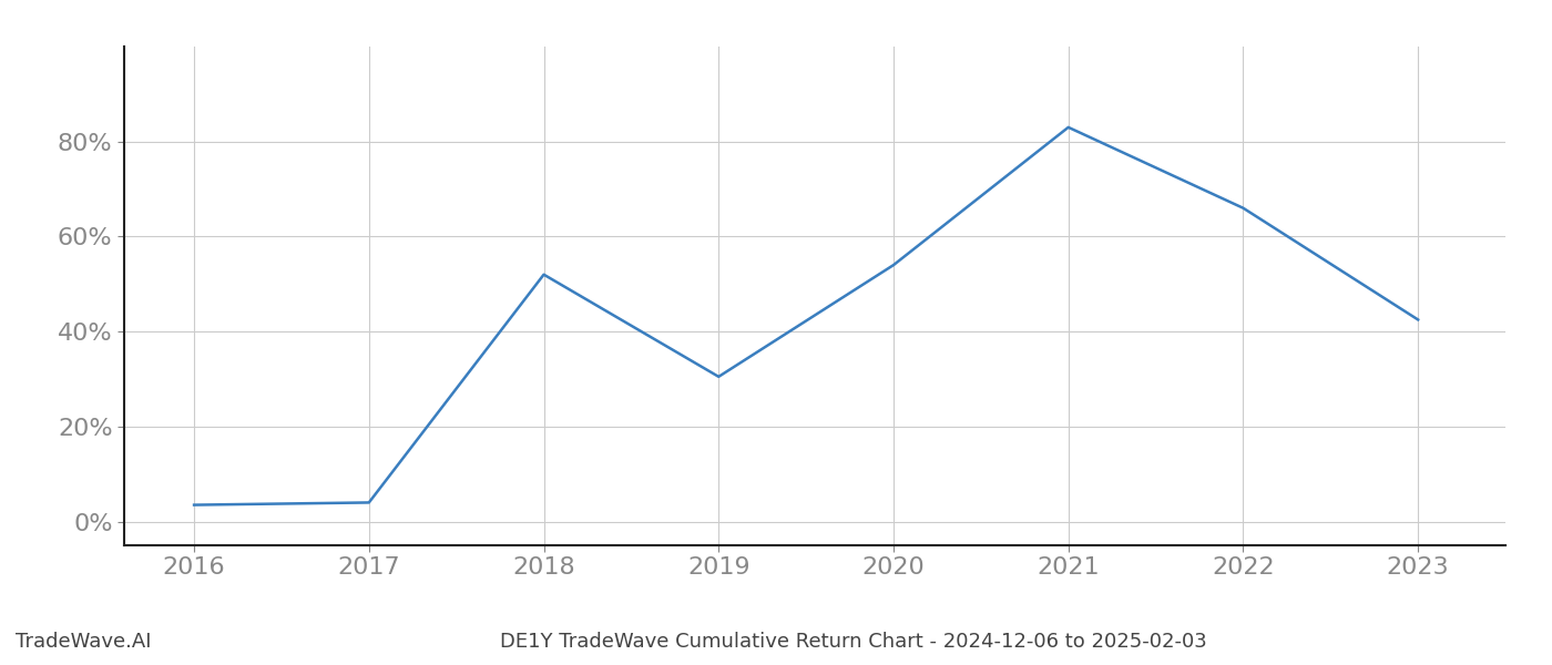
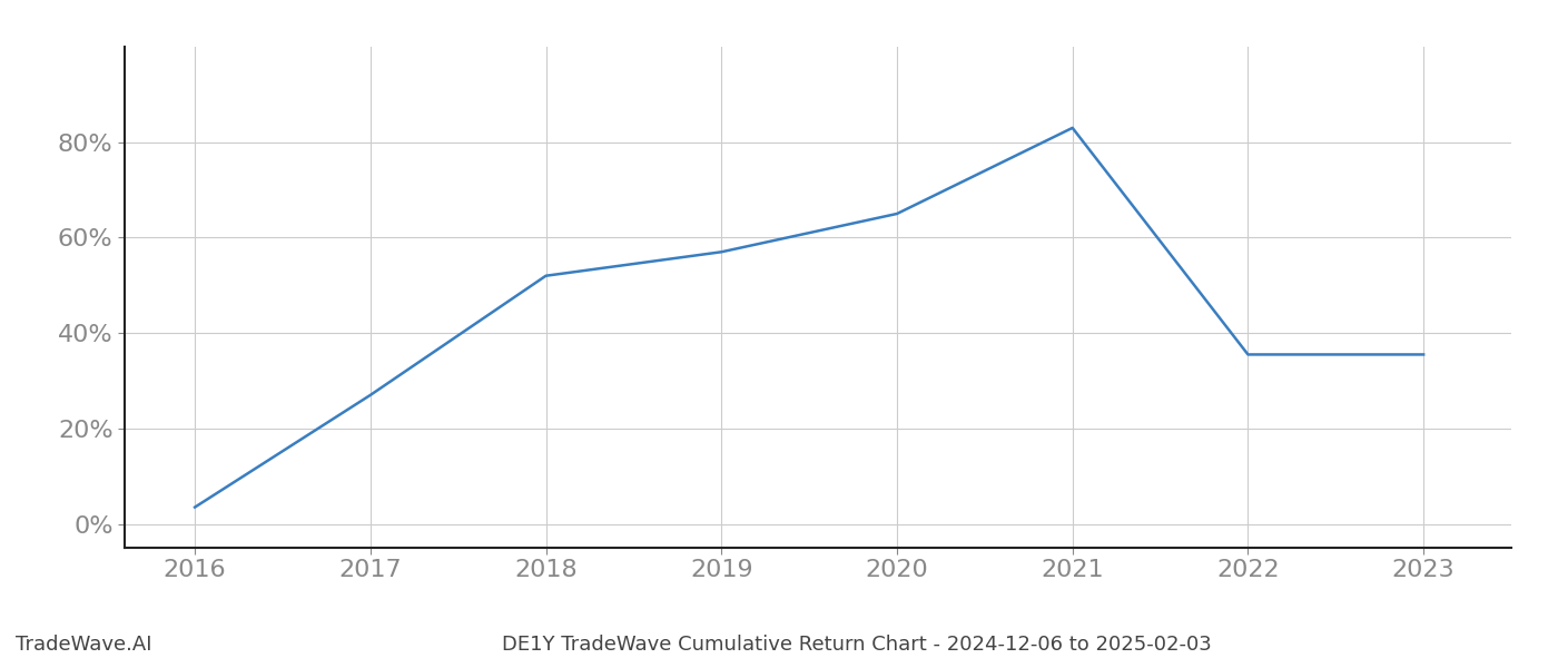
2017: 4.0% -> 27.0%
2019: 30.5% -> 57.0%
2020: 54.0% -> 65.0%
2022: 66.0% -> 35.5%
2023: 42.5% -> 35.5%
